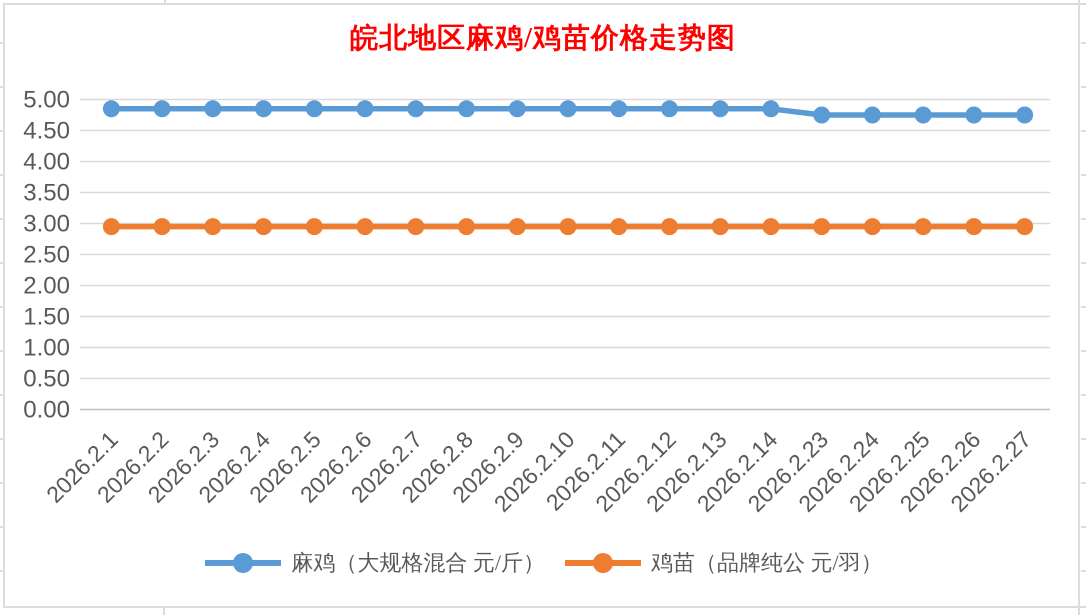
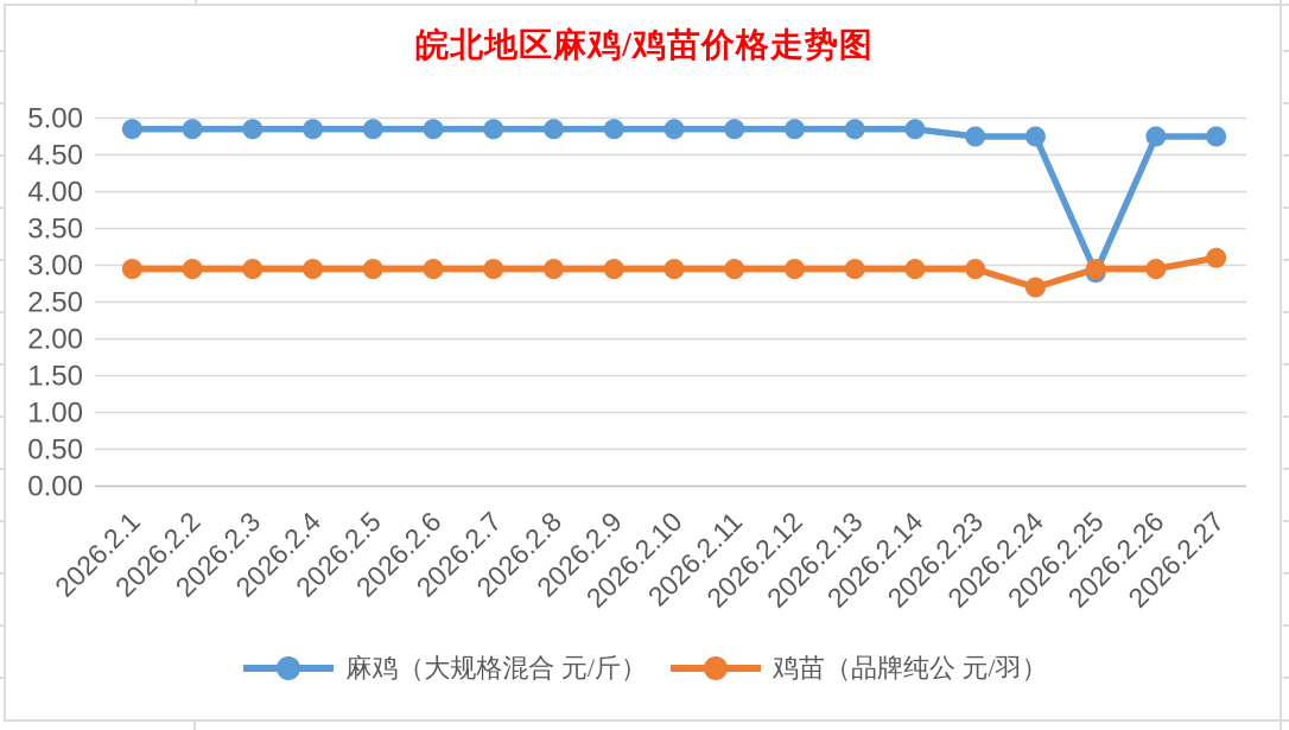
鸡苗（品牌纯公 元/羽）/2026.2.24: 3.0 -> 2.7
麻鸡（大规格混合 元/斤）/2026.2.25: 4.8 -> 2.9
鸡苗（品牌纯公 元/羽）/2026.2.27: 3.0 -> 3.1
